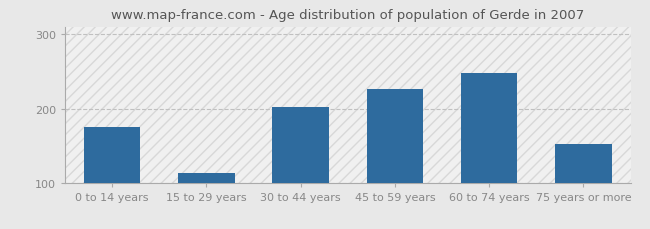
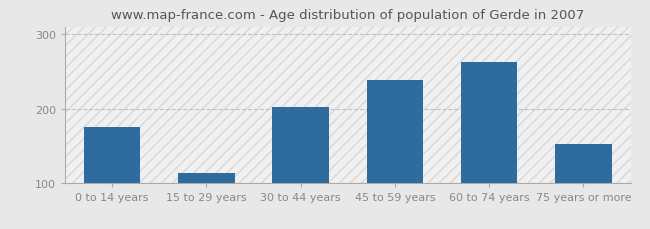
45 to 59 years: 226 -> 238
60 to 74 years: 248 -> 262
